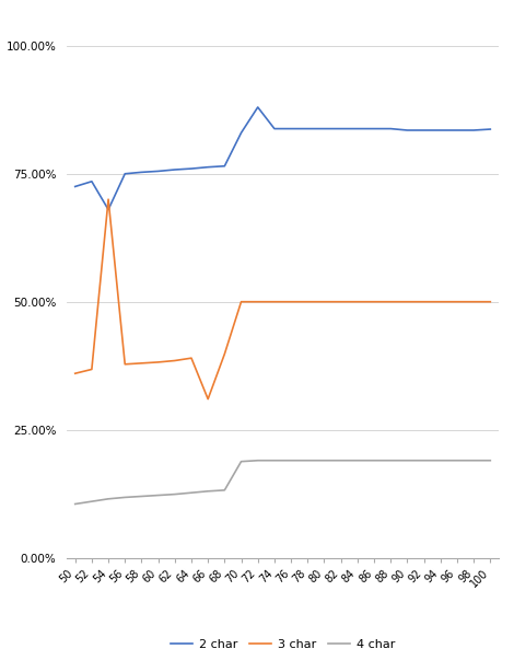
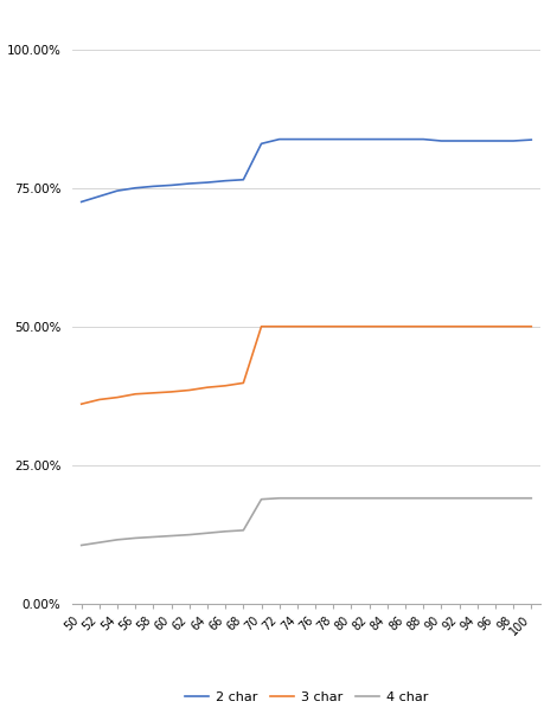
2 char/54: 68.0% -> 74.5%
3 char/54: 70.0% -> 37.2%
3 char/66: 31.0% -> 39.3%
2 char/72: 88.0% -> 83.8%
